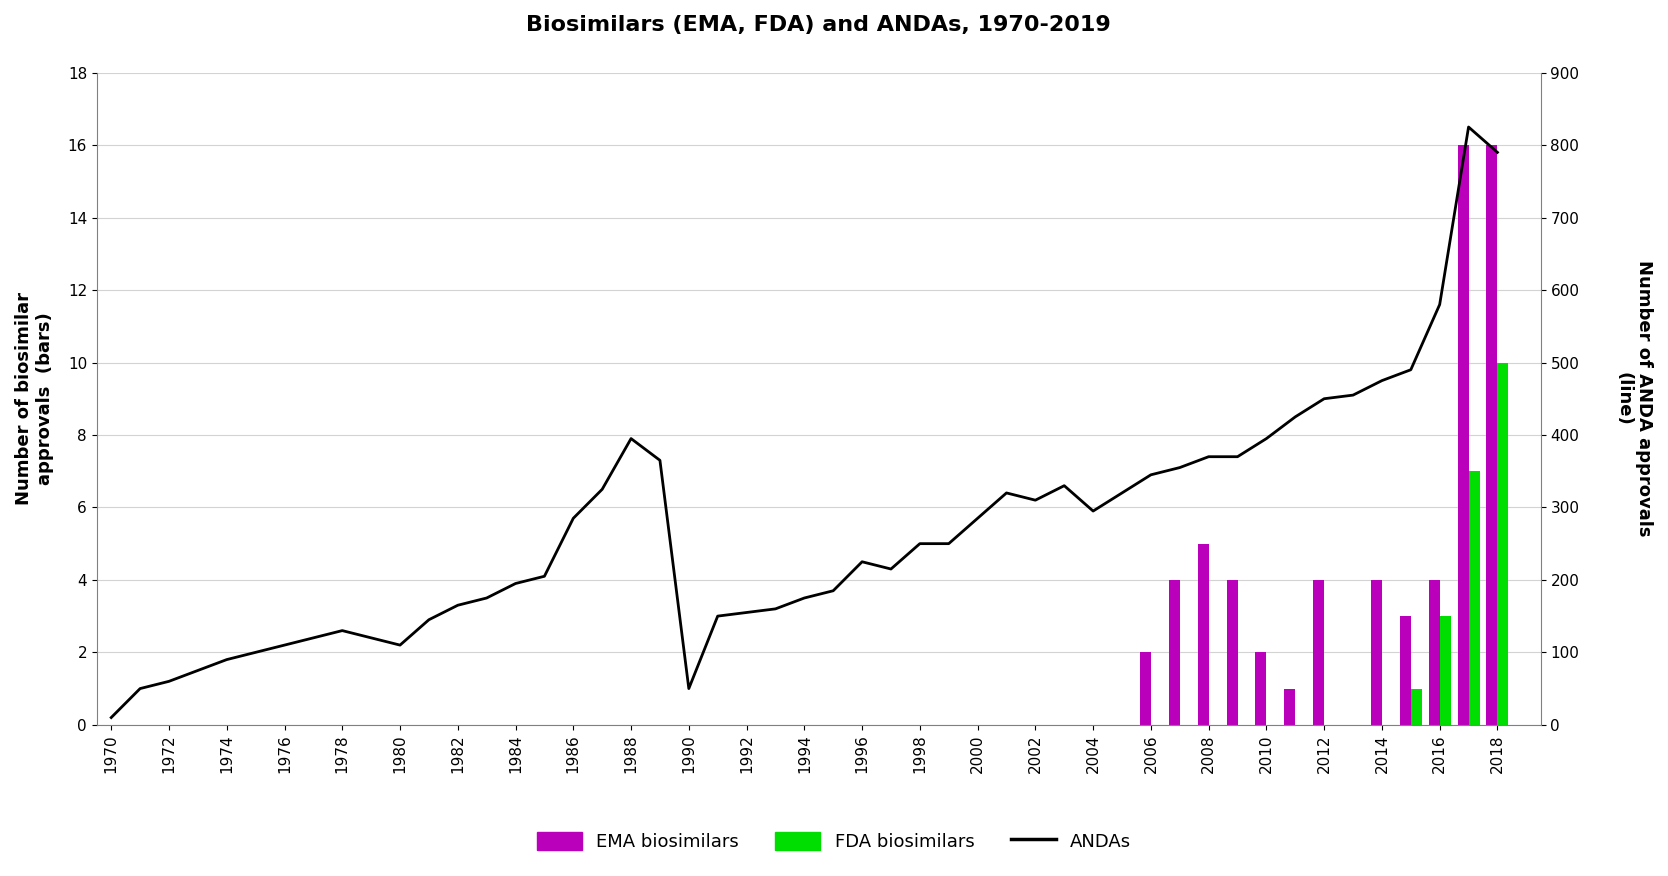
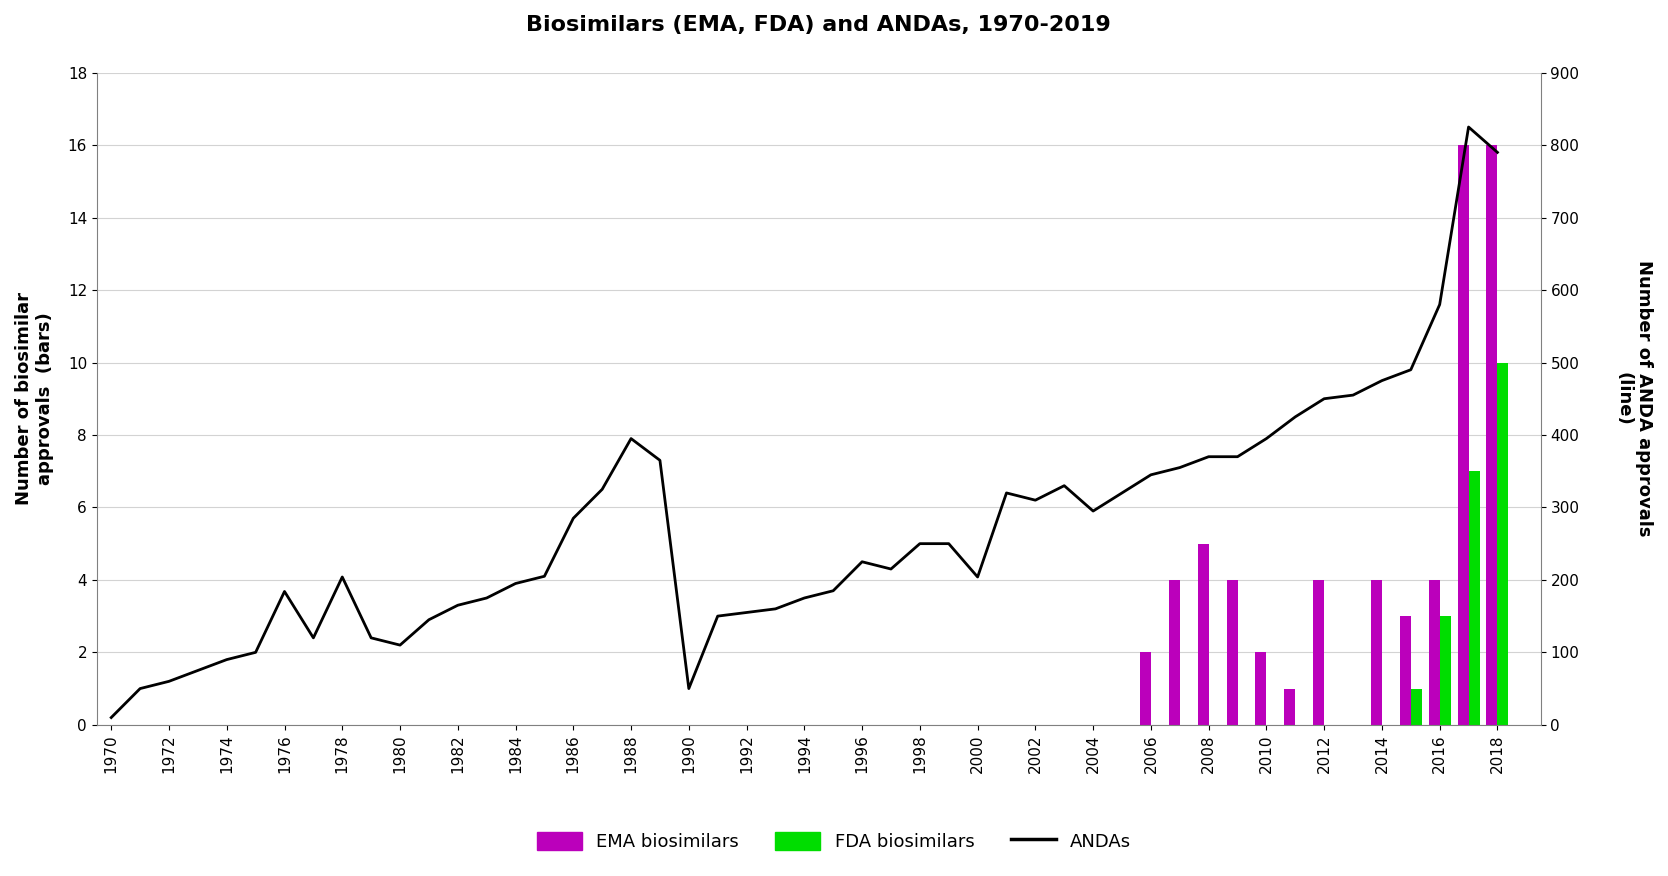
ANDAs/1976: 110 -> 184
ANDAs/1978: 130 -> 204
ANDAs/2000: 285 -> 204
